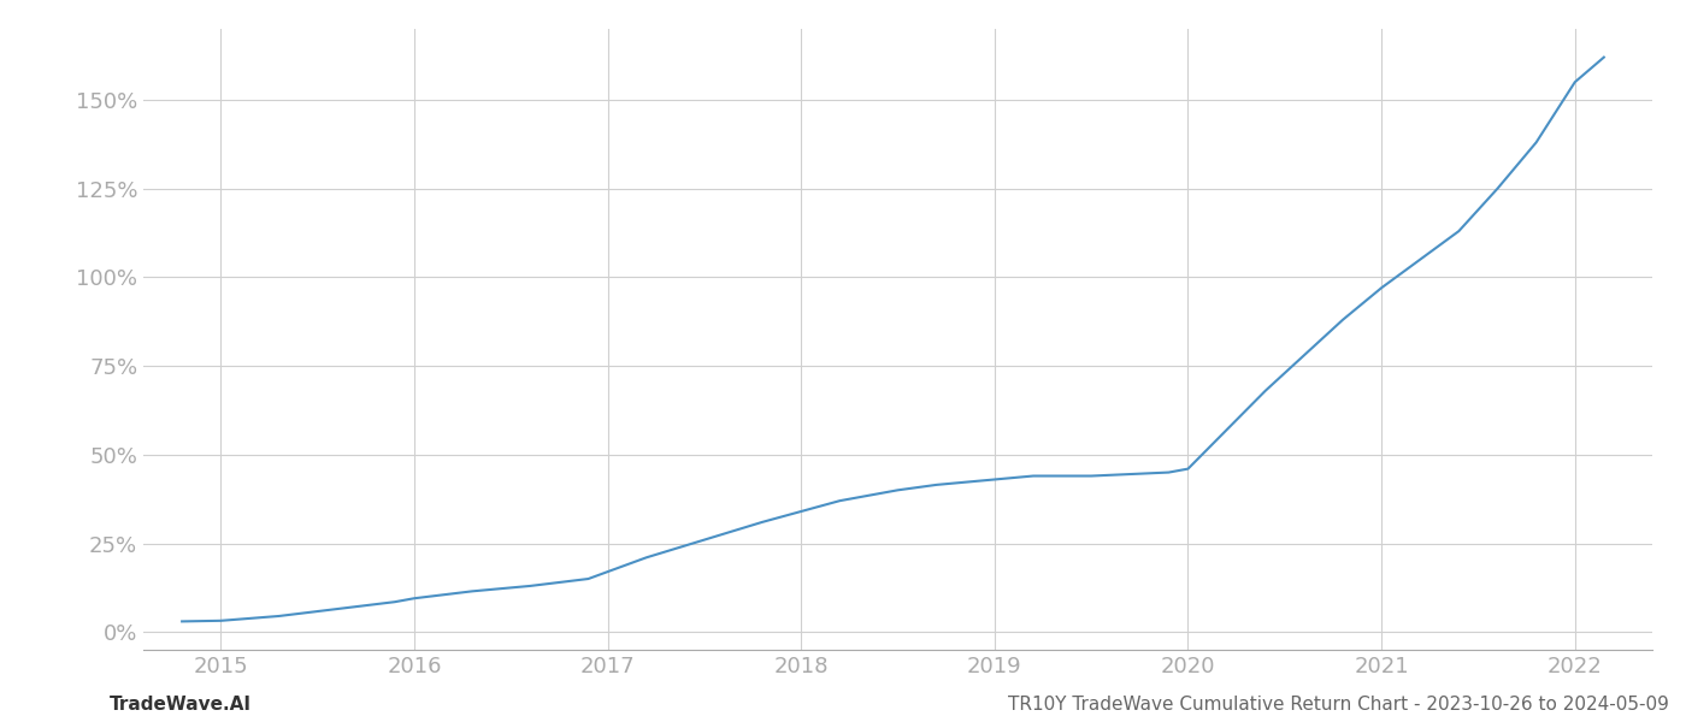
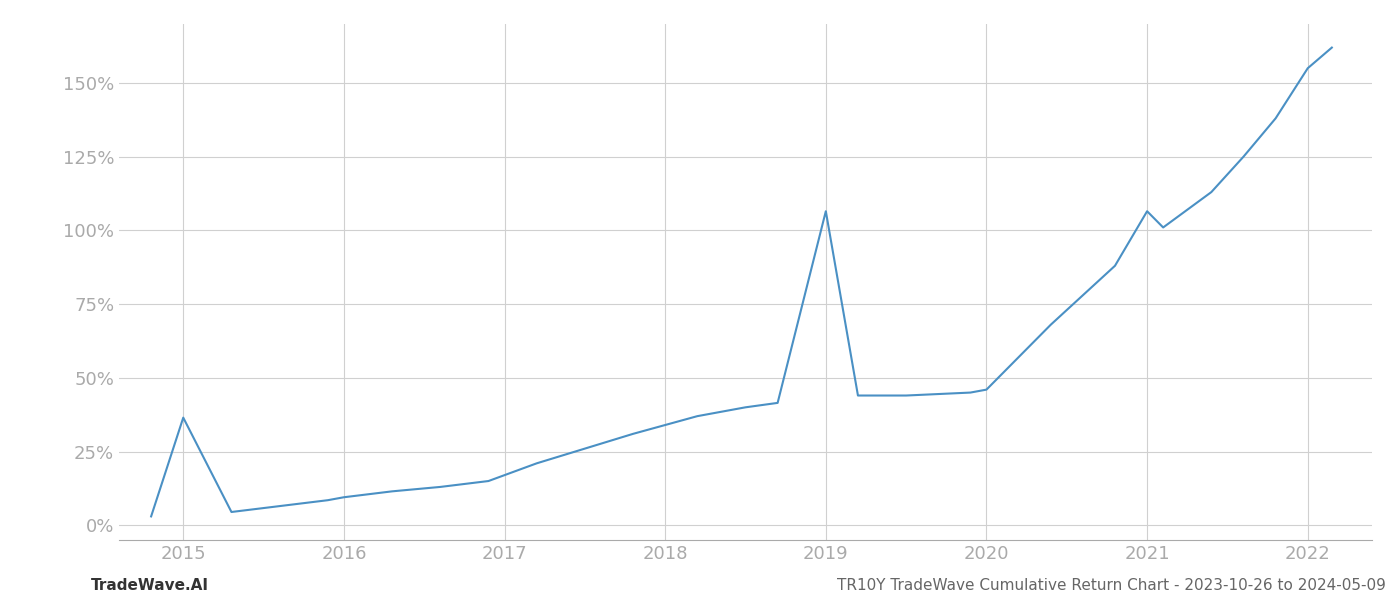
2015: 3.2% -> 36.5%
2019: 43.0% -> 106.5%
2021: 97.0% -> 106.5%
